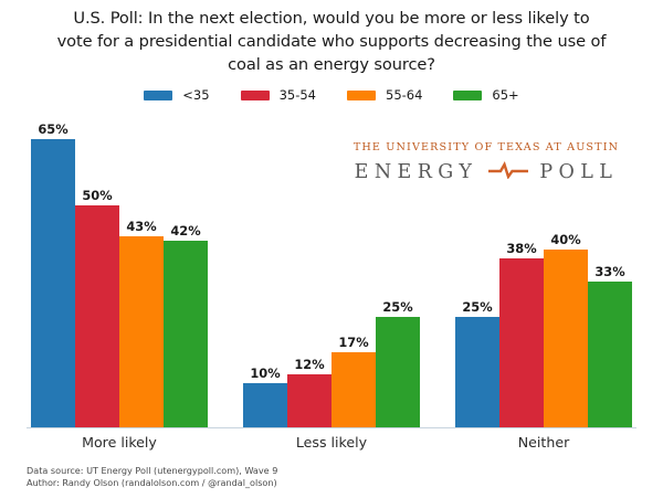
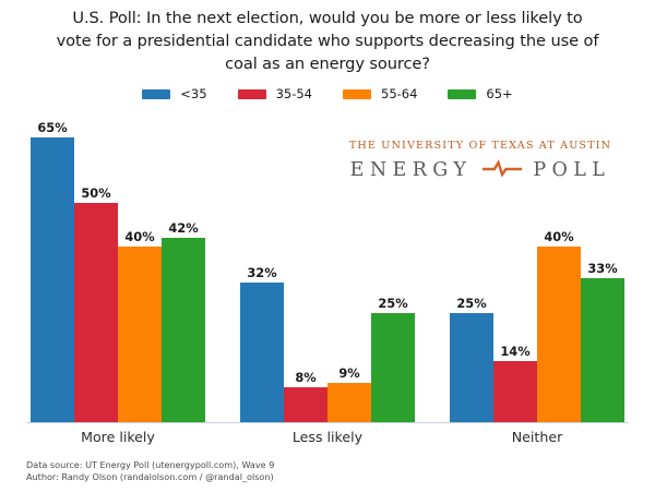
55-64/More likely: 43% -> 40%
<35/Less likely: 10% -> 32%
35-54/Less likely: 12% -> 8%
55-64/Less likely: 17% -> 9%
35-54/Neither: 38% -> 14%
